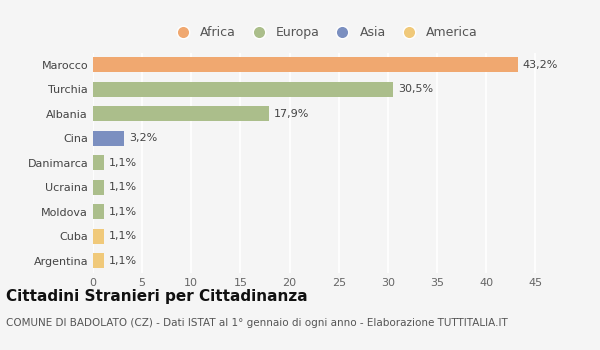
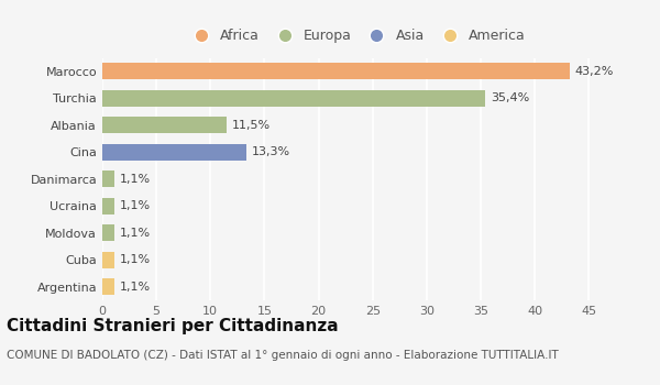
Turchia: 30,5% -> 35,4%
Albania: 17,9% -> 11,5%
Cina: 3,2% -> 13,3%
